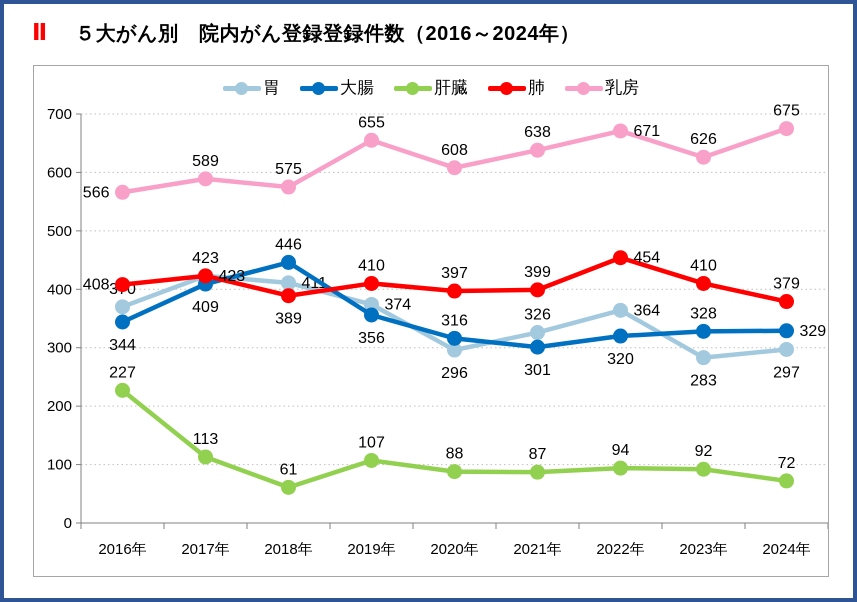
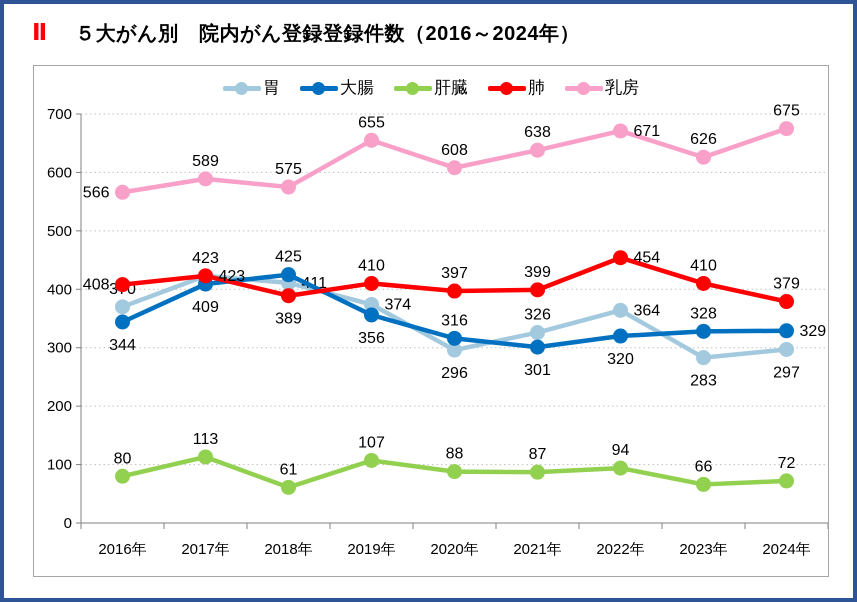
肝臓/2016年: 227 -> 80
大腸/2018年: 446 -> 425
肝臓/2023年: 92 -> 66
